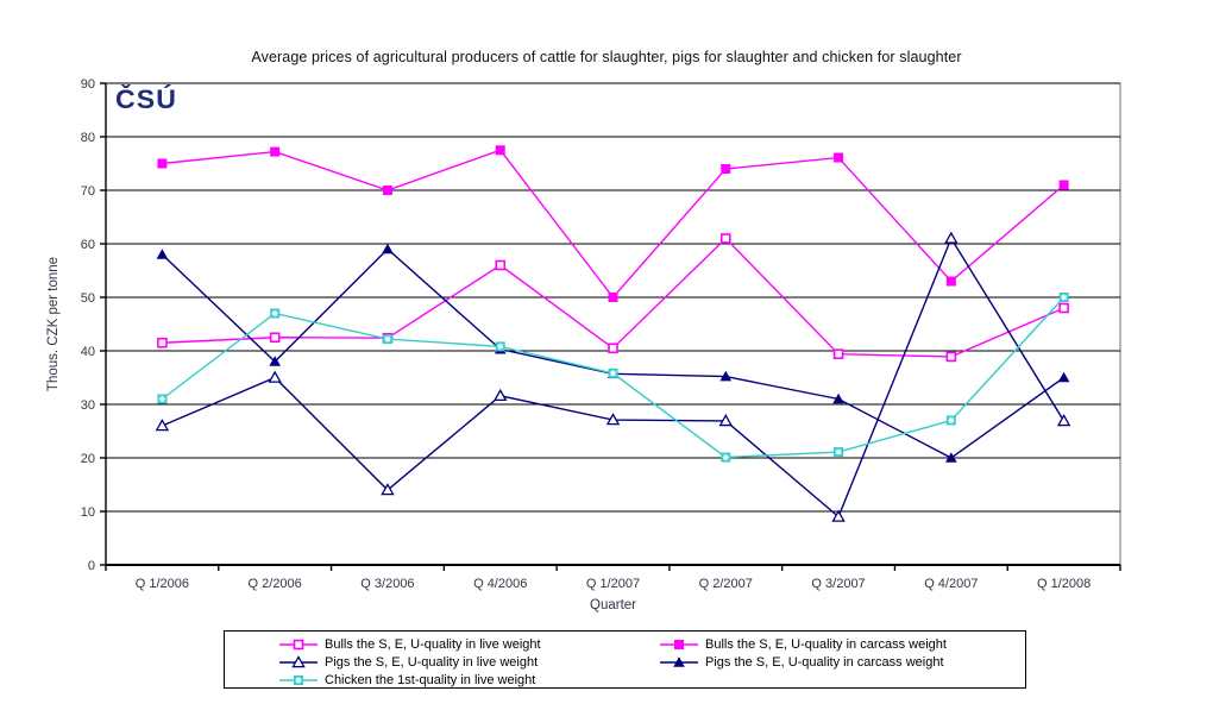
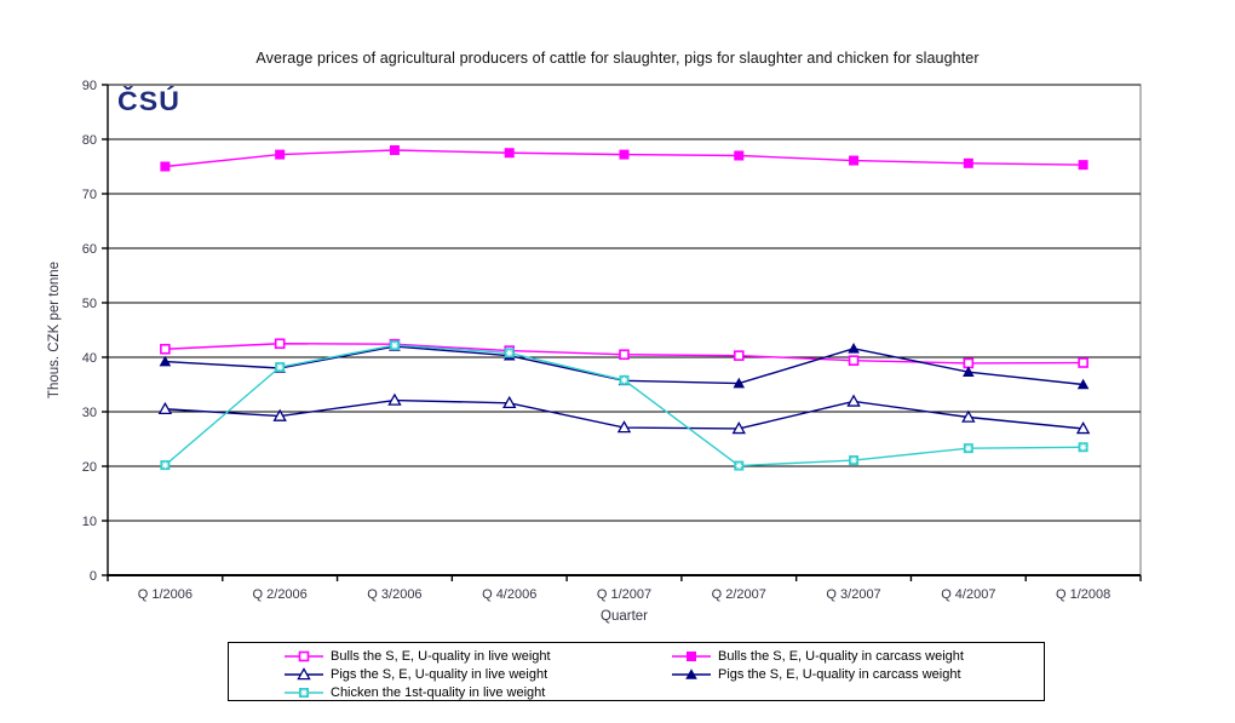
Pigs the S, E, U-quality in live weight/Q 1/2006: 26 -> 30
Pigs the S, E, U-quality in carcass weight/Q 1/2006: 58 -> 39
Chicken the 1st-quality in live weight/Q 1/2006: 31 -> 20
Pigs the S, E, U-quality in live weight/Q 2/2006: 35 -> 29
Chicken the 1st-quality in live weight/Q 2/2006: 47 -> 38
Bulls the S, E, U-quality in carcass weight/Q 3/2006: 70 -> 78
Pigs the S, E, U-quality in live weight/Q 3/2006: 14 -> 32
Pigs the S, E, U-quality in carcass weight/Q 3/2006: 59 -> 42
Bulls the S, E, U-quality in live weight/Q 4/2006: 56 -> 41
Bulls the S, E, U-quality in carcass weight/Q 1/2007: 50 -> 77
Bulls the S, E, U-quality in live weight/Q 2/2007: 61 -> 40
Bulls the S, E, U-quality in carcass weight/Q 2/2007: 74 -> 77
Pigs the S, E, U-quality in live weight/Q 3/2007: 9 -> 32
Pigs the S, E, U-quality in carcass weight/Q 3/2007: 31 -> 42
Bulls the S, E, U-quality in carcass weight/Q 4/2007: 53 -> 76
Pigs the S, E, U-quality in live weight/Q 4/2007: 61 -> 29
Pigs the S, E, U-quality in carcass weight/Q 4/2007: 20 -> 37
Chicken the 1st-quality in live weight/Q 4/2007: 27 -> 23
Bulls the S, E, U-quality in live weight/Q 1/2008: 48 -> 39
Bulls the S, E, U-quality in carcass weight/Q 1/2008: 71 -> 75
Chicken the 1st-quality in live weight/Q 1/2008: 50 -> 24
